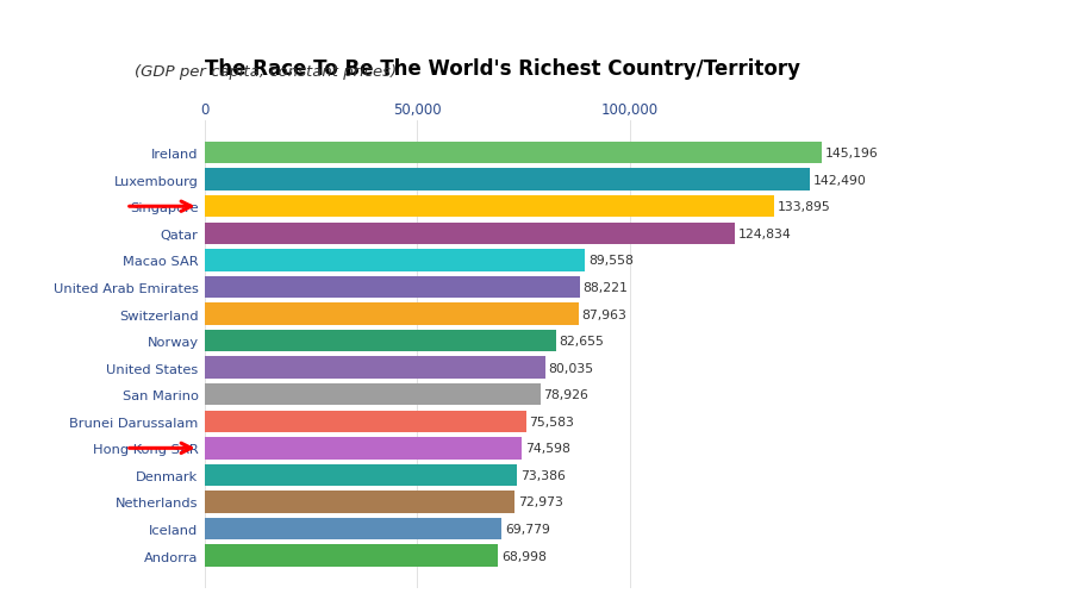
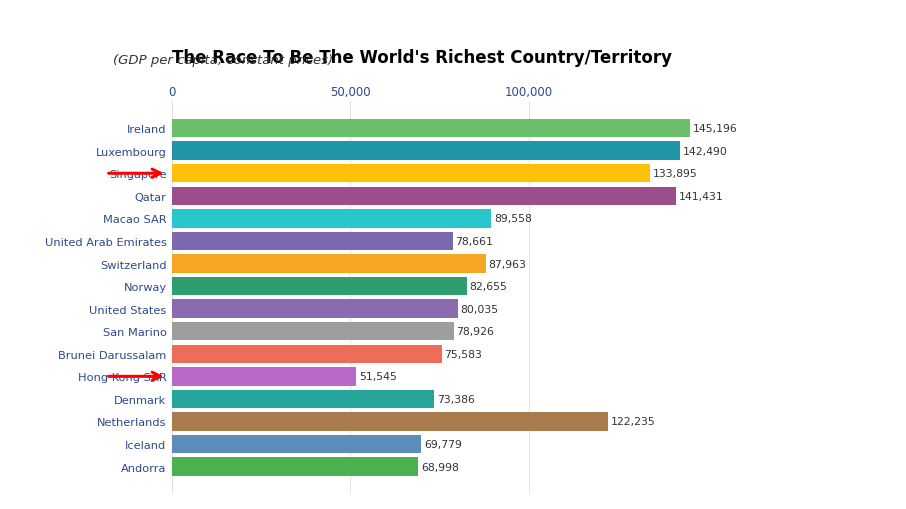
Qatar: 124,834 -> 141,431
United Arab Emirates: 88,221 -> 78,661
Hong Kong SAR: 74,598 -> 51,545
Netherlands: 72,973 -> 122,235
